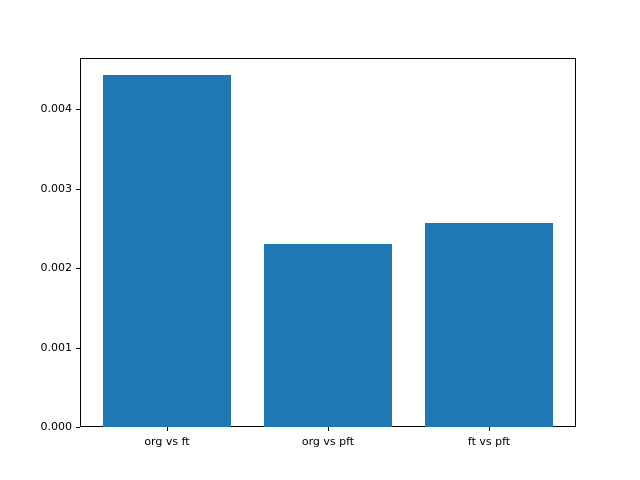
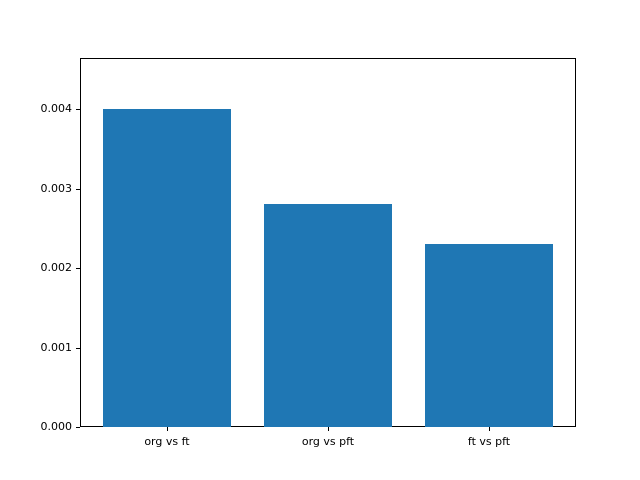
org vs ft: 0.0044 -> 0.0040
org vs pft: 0.0023 -> 0.0028
ft vs pft: 0.0026 -> 0.0023
